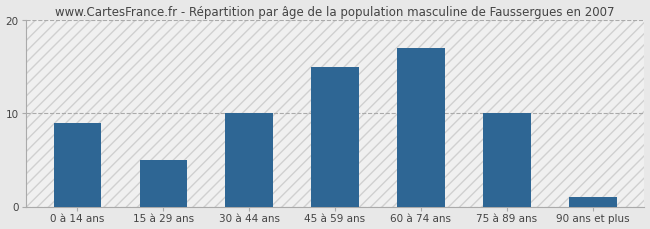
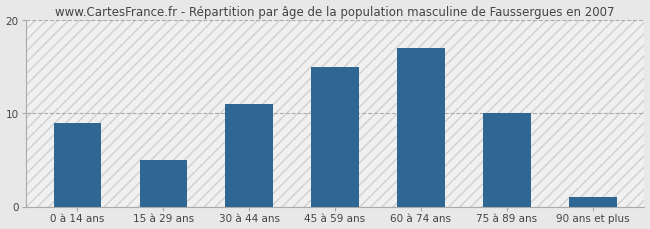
30 à 44 ans: 10 -> 11
